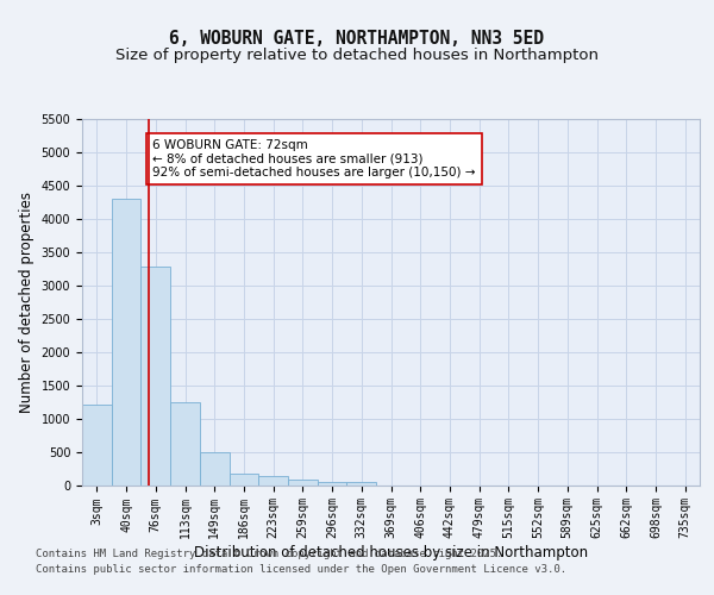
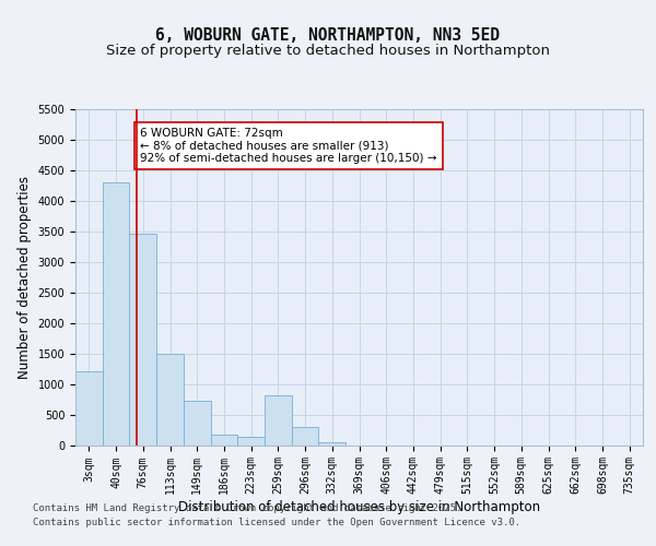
76sqm: 3280 -> 3460
113sqm: 1250 -> 1500
149sqm: 500 -> 720
259sqm: 80 -> 820
296sqm: 50 -> 300
